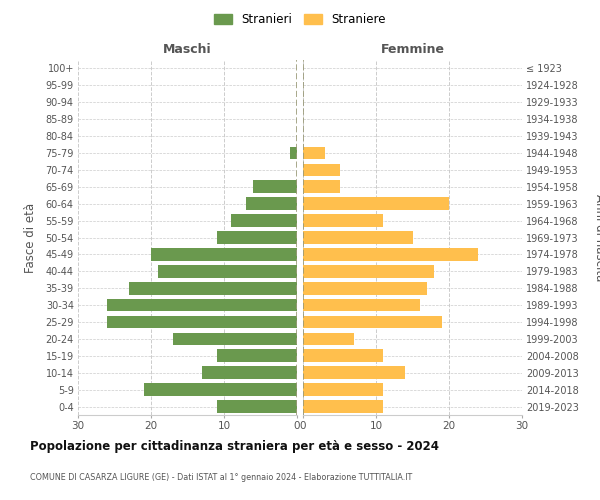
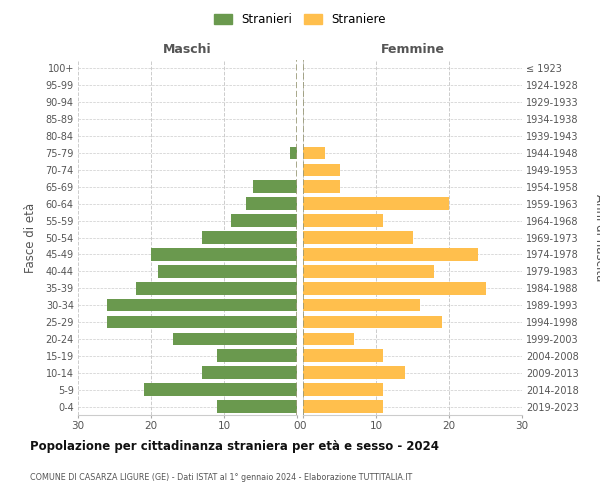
Maschi/50-54: 11 -> 13
Maschi/35-39: 23 -> 22
Femmine/1984-1988: 17 -> 25
